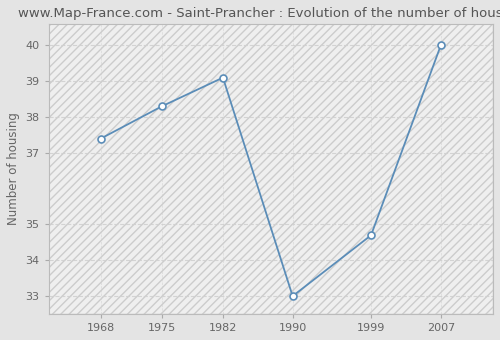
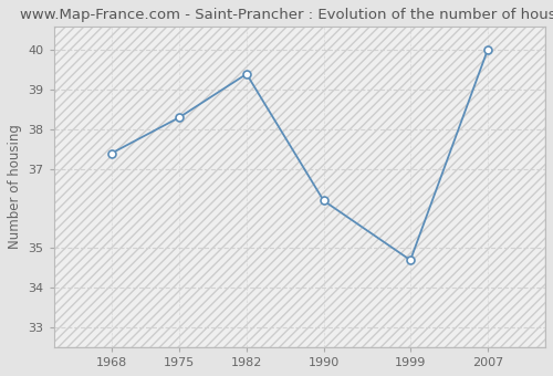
1982: 39.1 -> 39.4
1990: 33.0 -> 36.2
